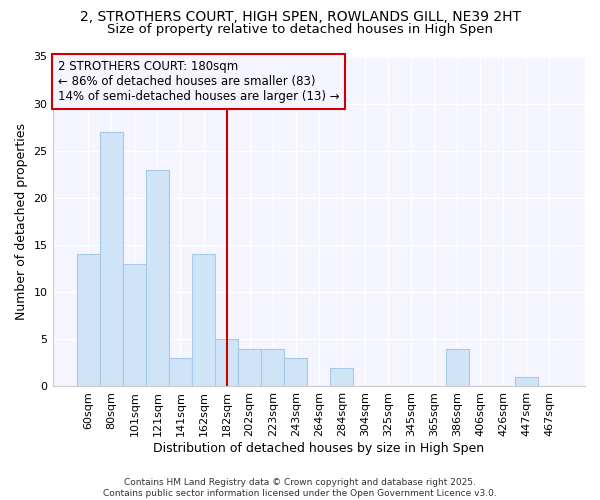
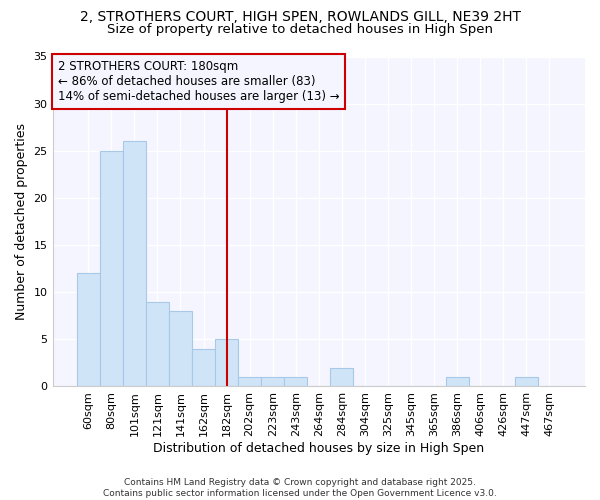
60sqm: 14 -> 12
80sqm: 27 -> 25
101sqm: 13 -> 26
121sqm: 23 -> 9
141sqm: 3 -> 8
162sqm: 14 -> 4
202sqm: 4 -> 1
223sqm: 4 -> 1
243sqm: 3 -> 1
386sqm: 4 -> 1
